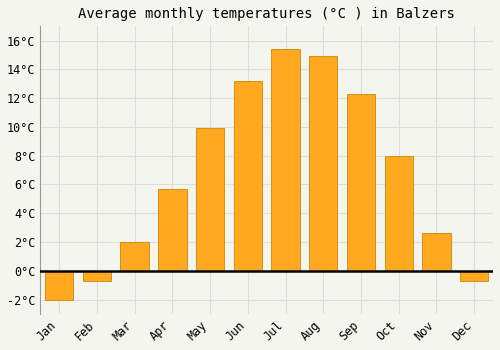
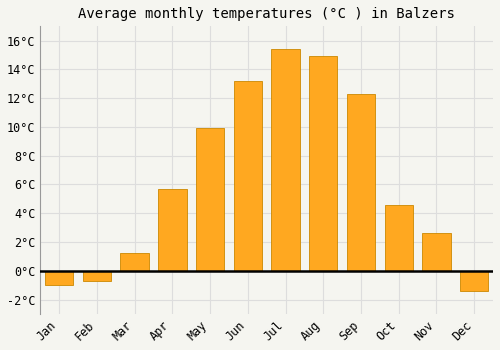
Jan: -2.0°C -> -1.0°C
Mar: 2.0°C -> 1.2°C
Oct: 8.0°C -> 4.6°C
Dec: -0.7°C -> -1.4°C
